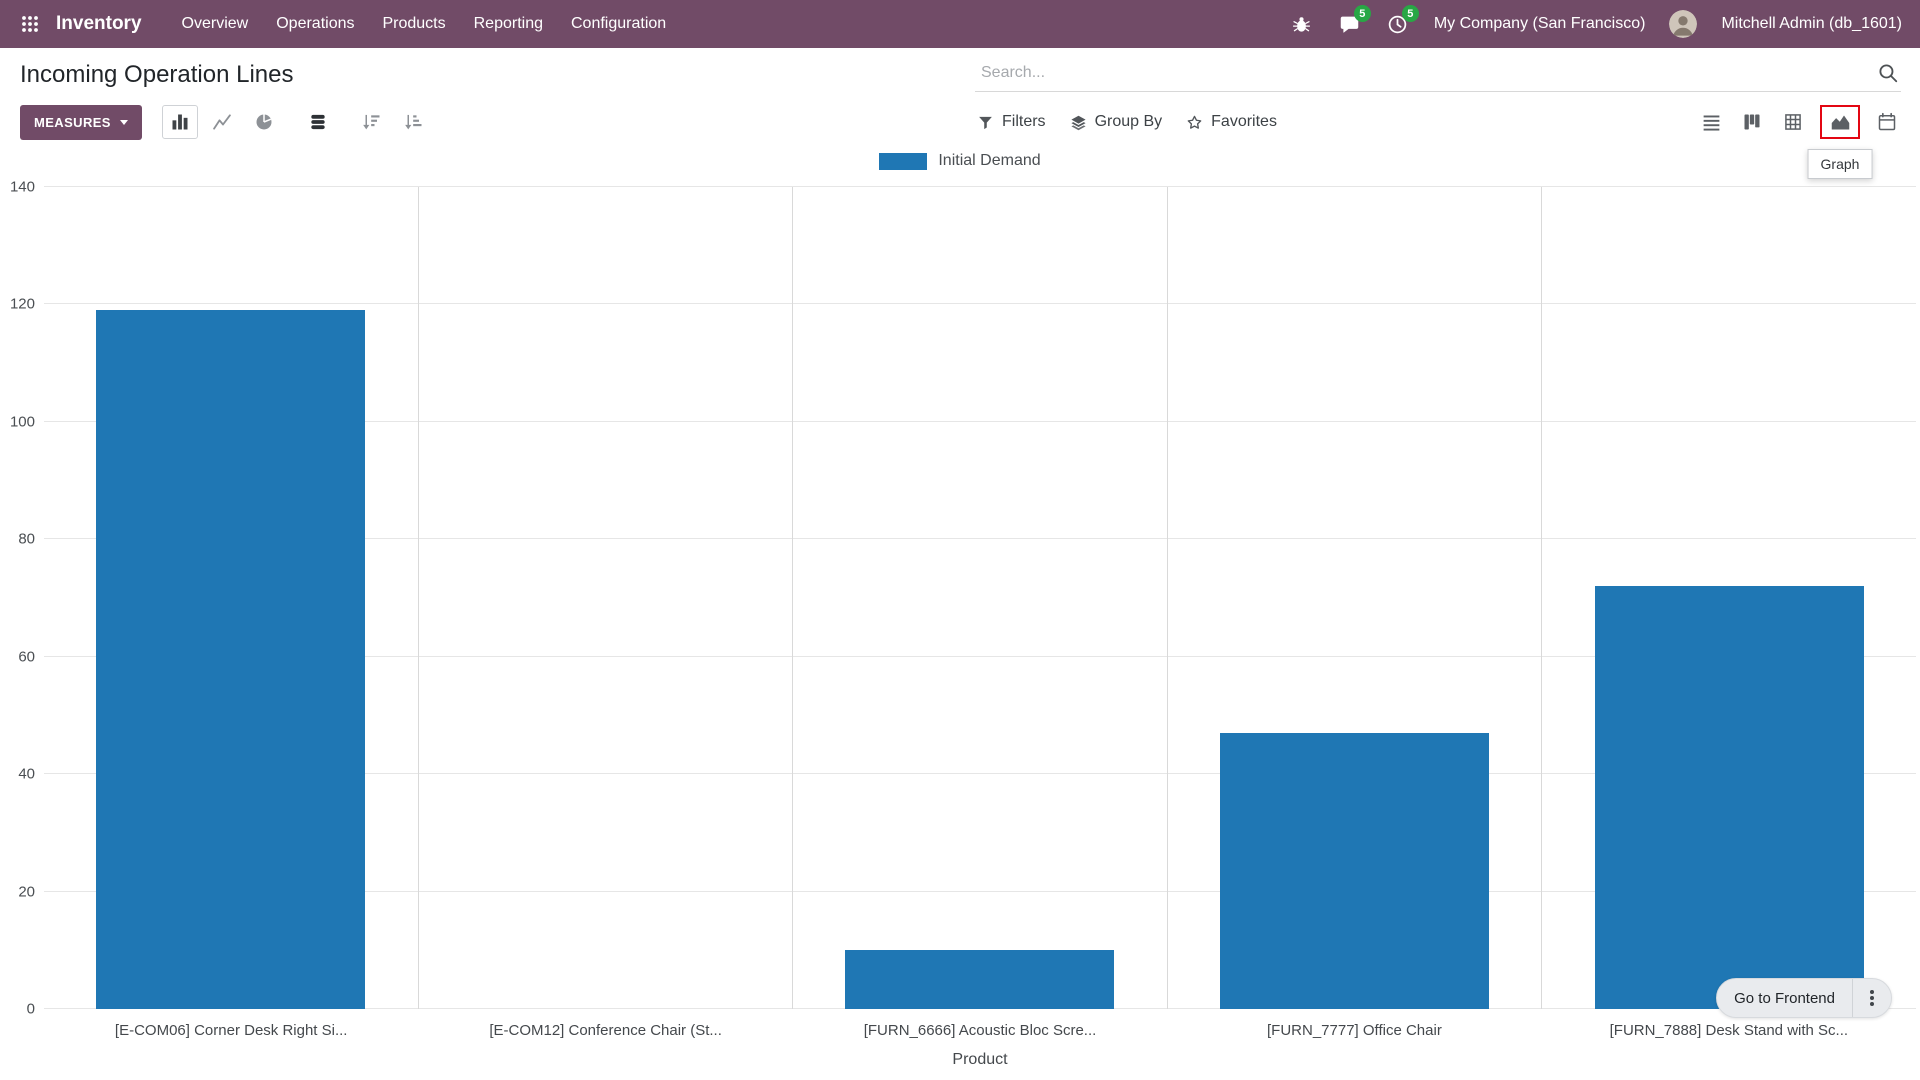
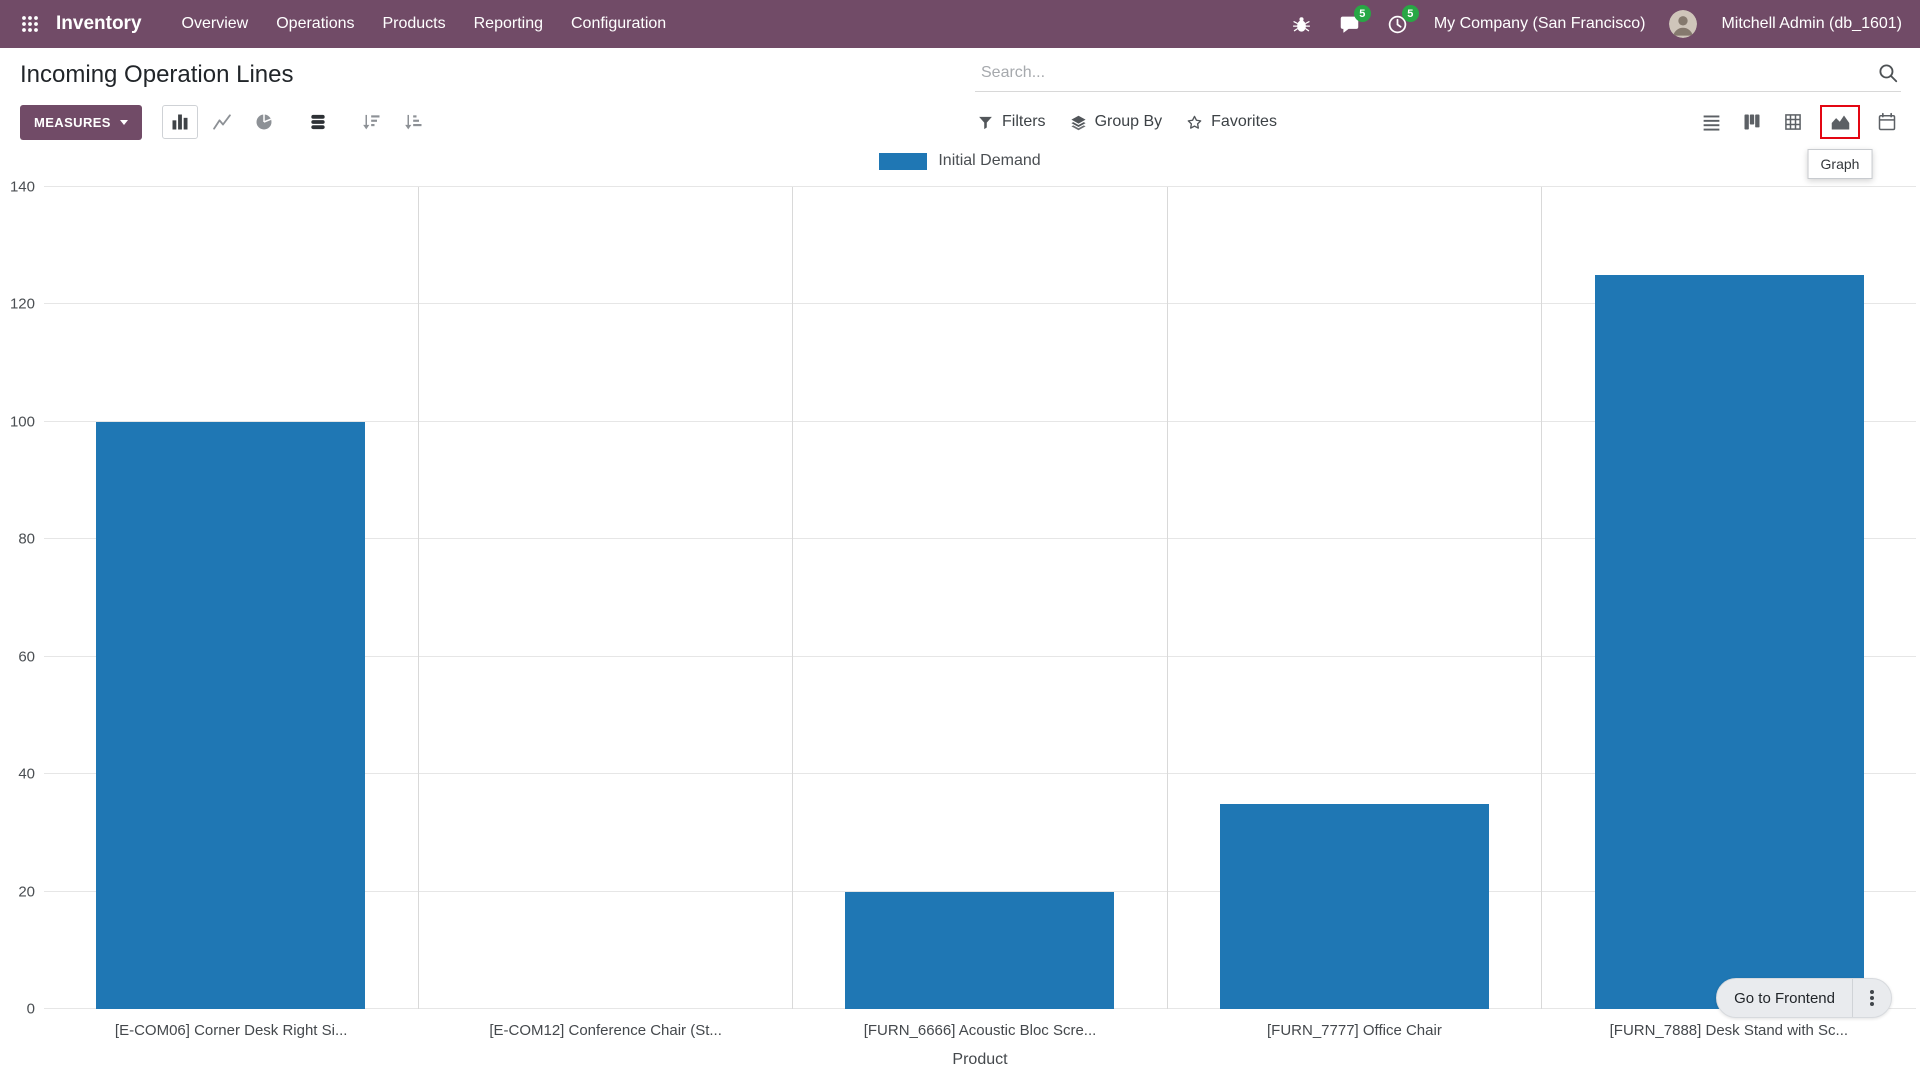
[E-COM06] Corner Desk Right Si...: 119 -> 100
[FURN_6666] Acoustic Bloc Scre...: 10 -> 20
[FURN_7777] Office Chair: 47 -> 35
[FURN_7888] Desk Stand with Sc...: 72 -> 125
